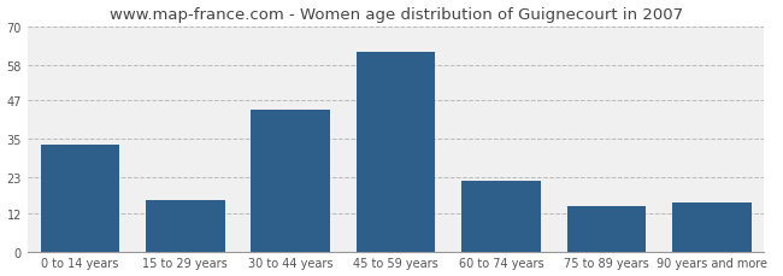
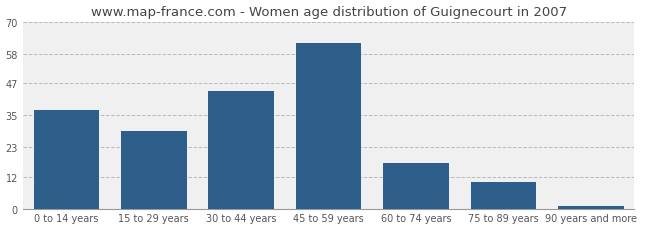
0 to 14 years: 33 -> 37
15 to 29 years: 16 -> 29
60 to 74 years: 22 -> 17
75 to 89 years: 14 -> 10
90 years and more: 15 -> 1
